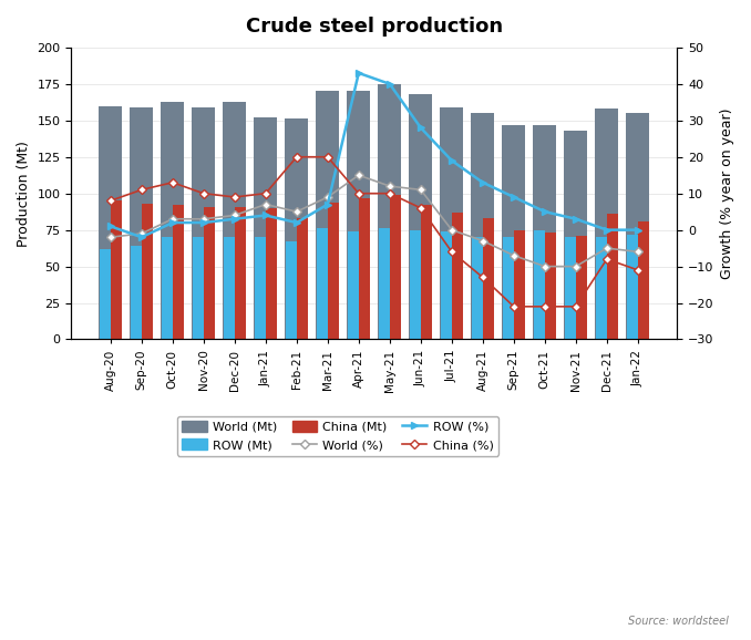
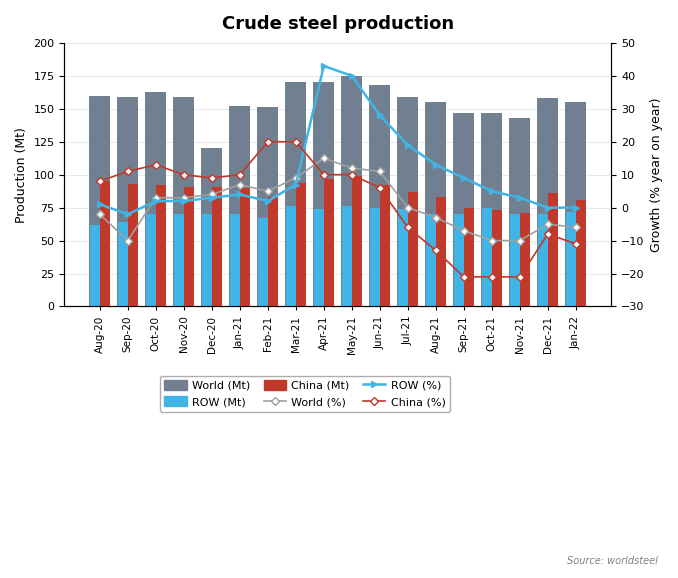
World (%)/Sep-20: -1 -> -10
World (Mt)/Dec-20: 163 -> 120
